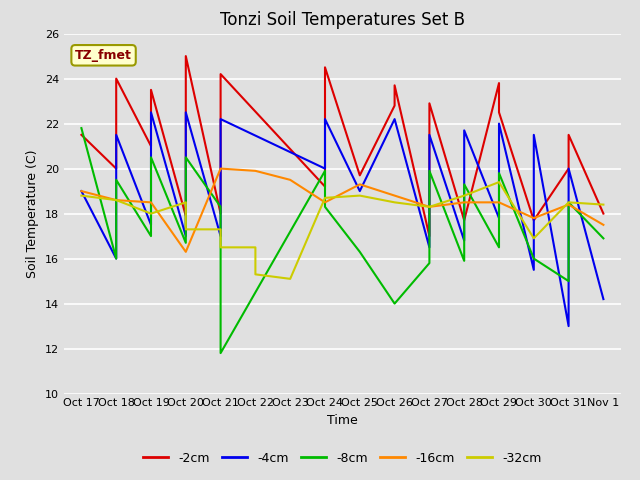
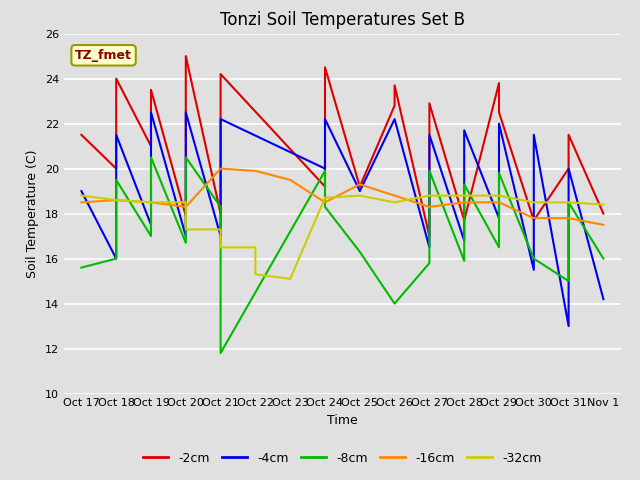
-8cm/Oct 17: 21.8 -> 15.6
-16cm/Oct 17: 19.0 -> 18.5
-32cm/Oct 19: 18.0 -> 18.5
-16cm/Oct 20: 16.3 -> 18.3
-2cm/Oct 25: 19.7 -> 19.2
-32cm/Oct 27: 18.3 -> 18.8
-32cm/Oct 29: 19.4 -> 18.8
-32cm/Oct 30: 16.9 -> 18.5
-16cm/Oct 31: 18.4 -> 17.8
-8cm/Nov 1: 16.9 -> 16.0
